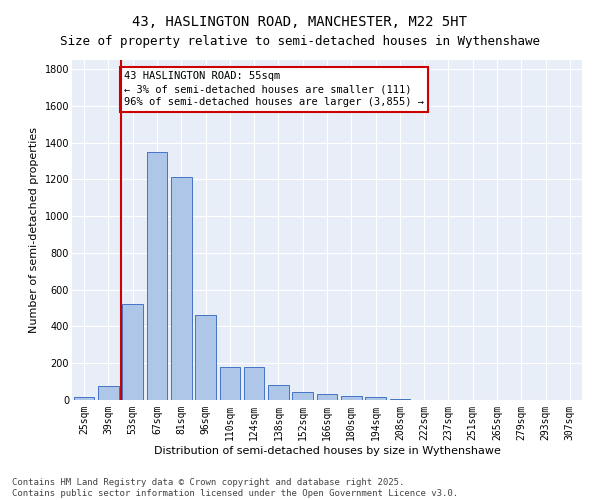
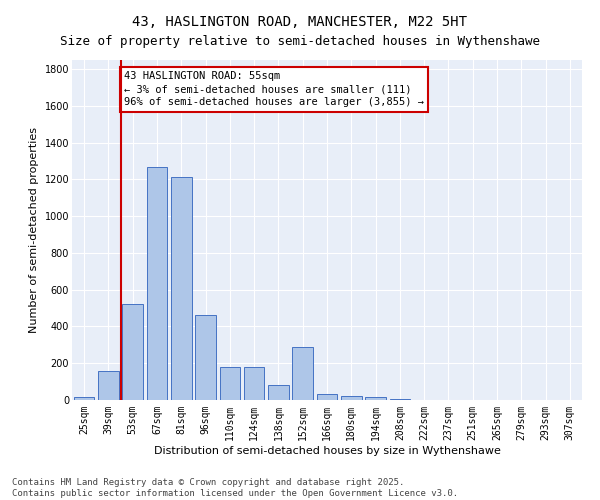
39sqm: 80 -> 160
67sqm: 1350 -> 1270
152sqm: 40 -> 290
